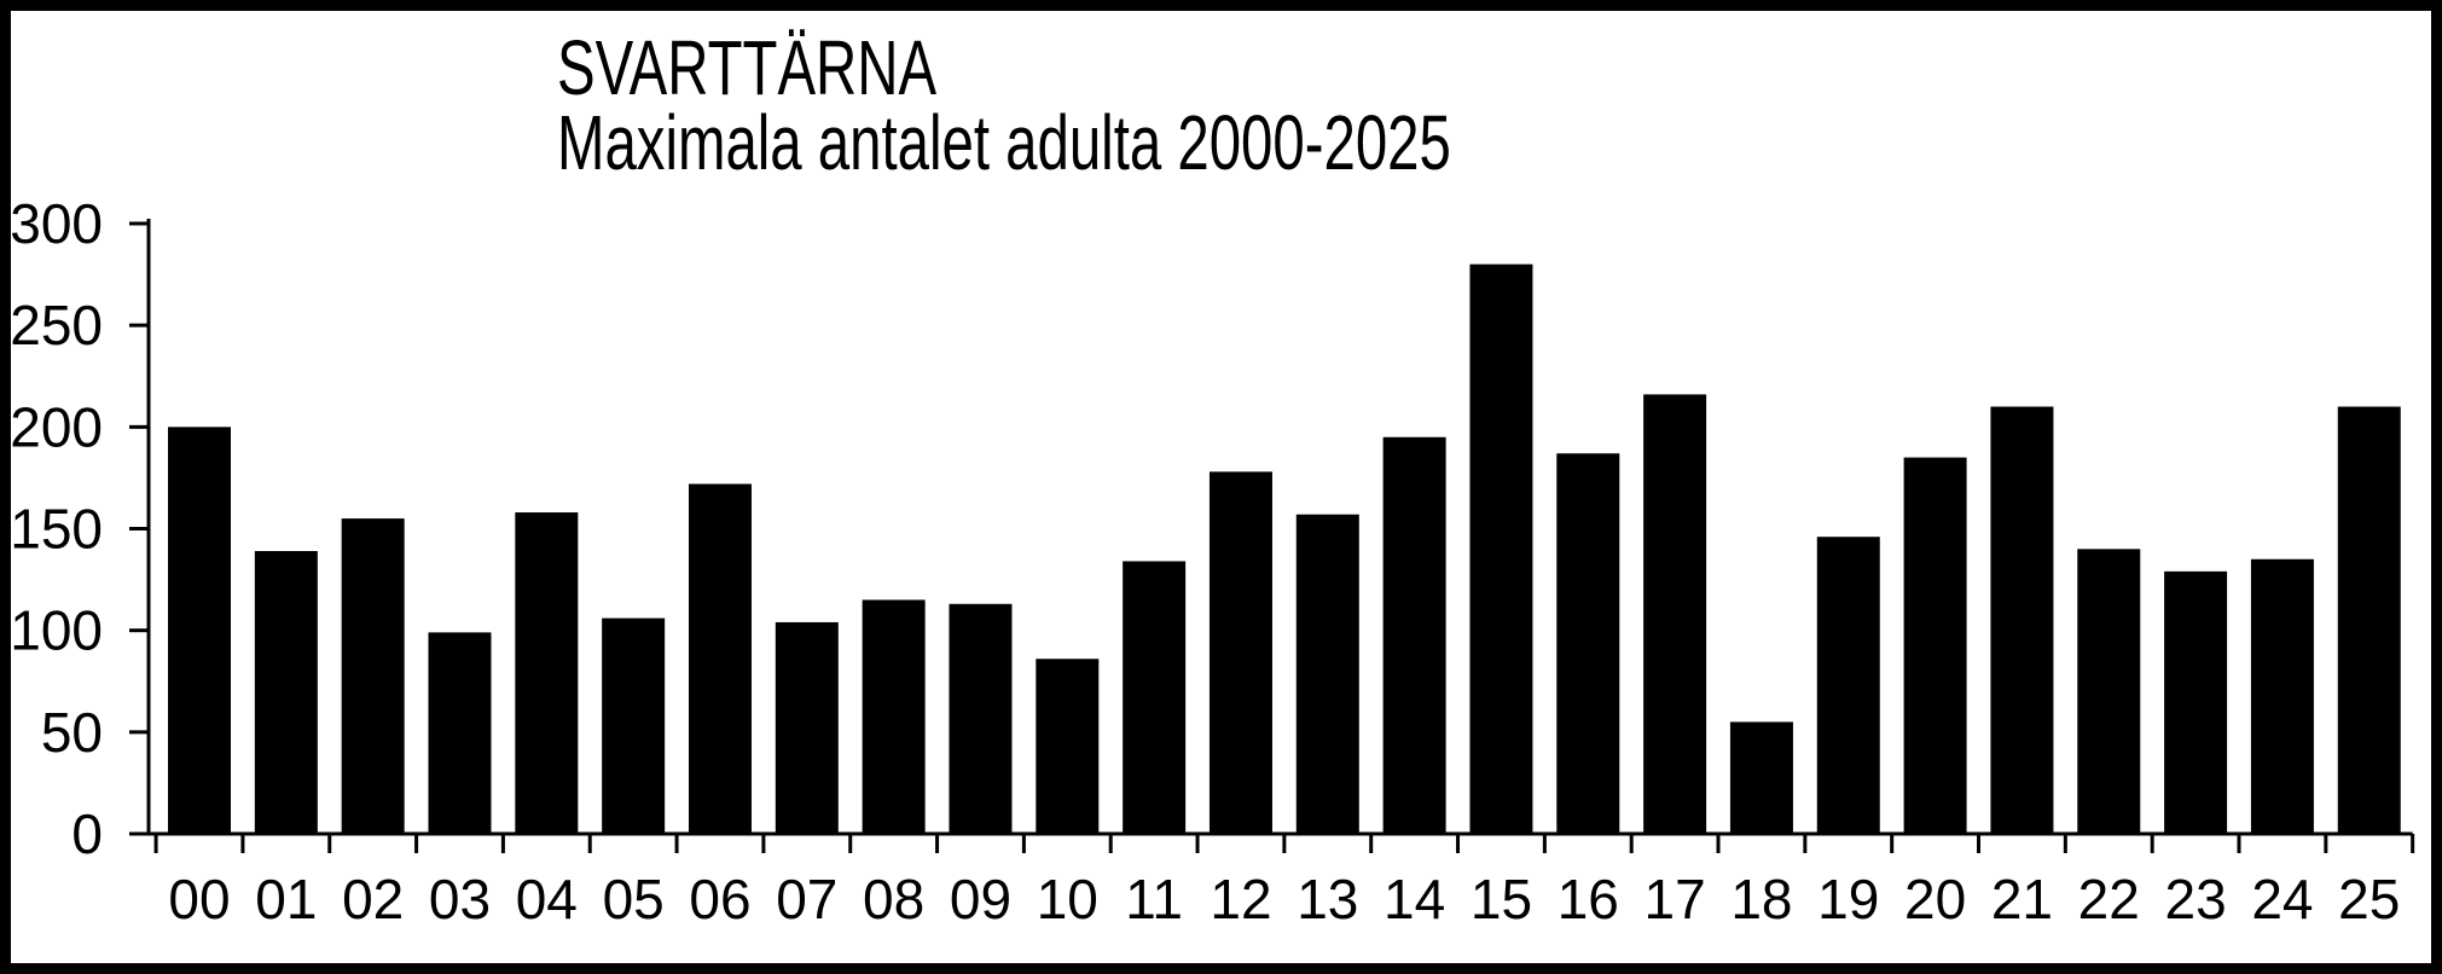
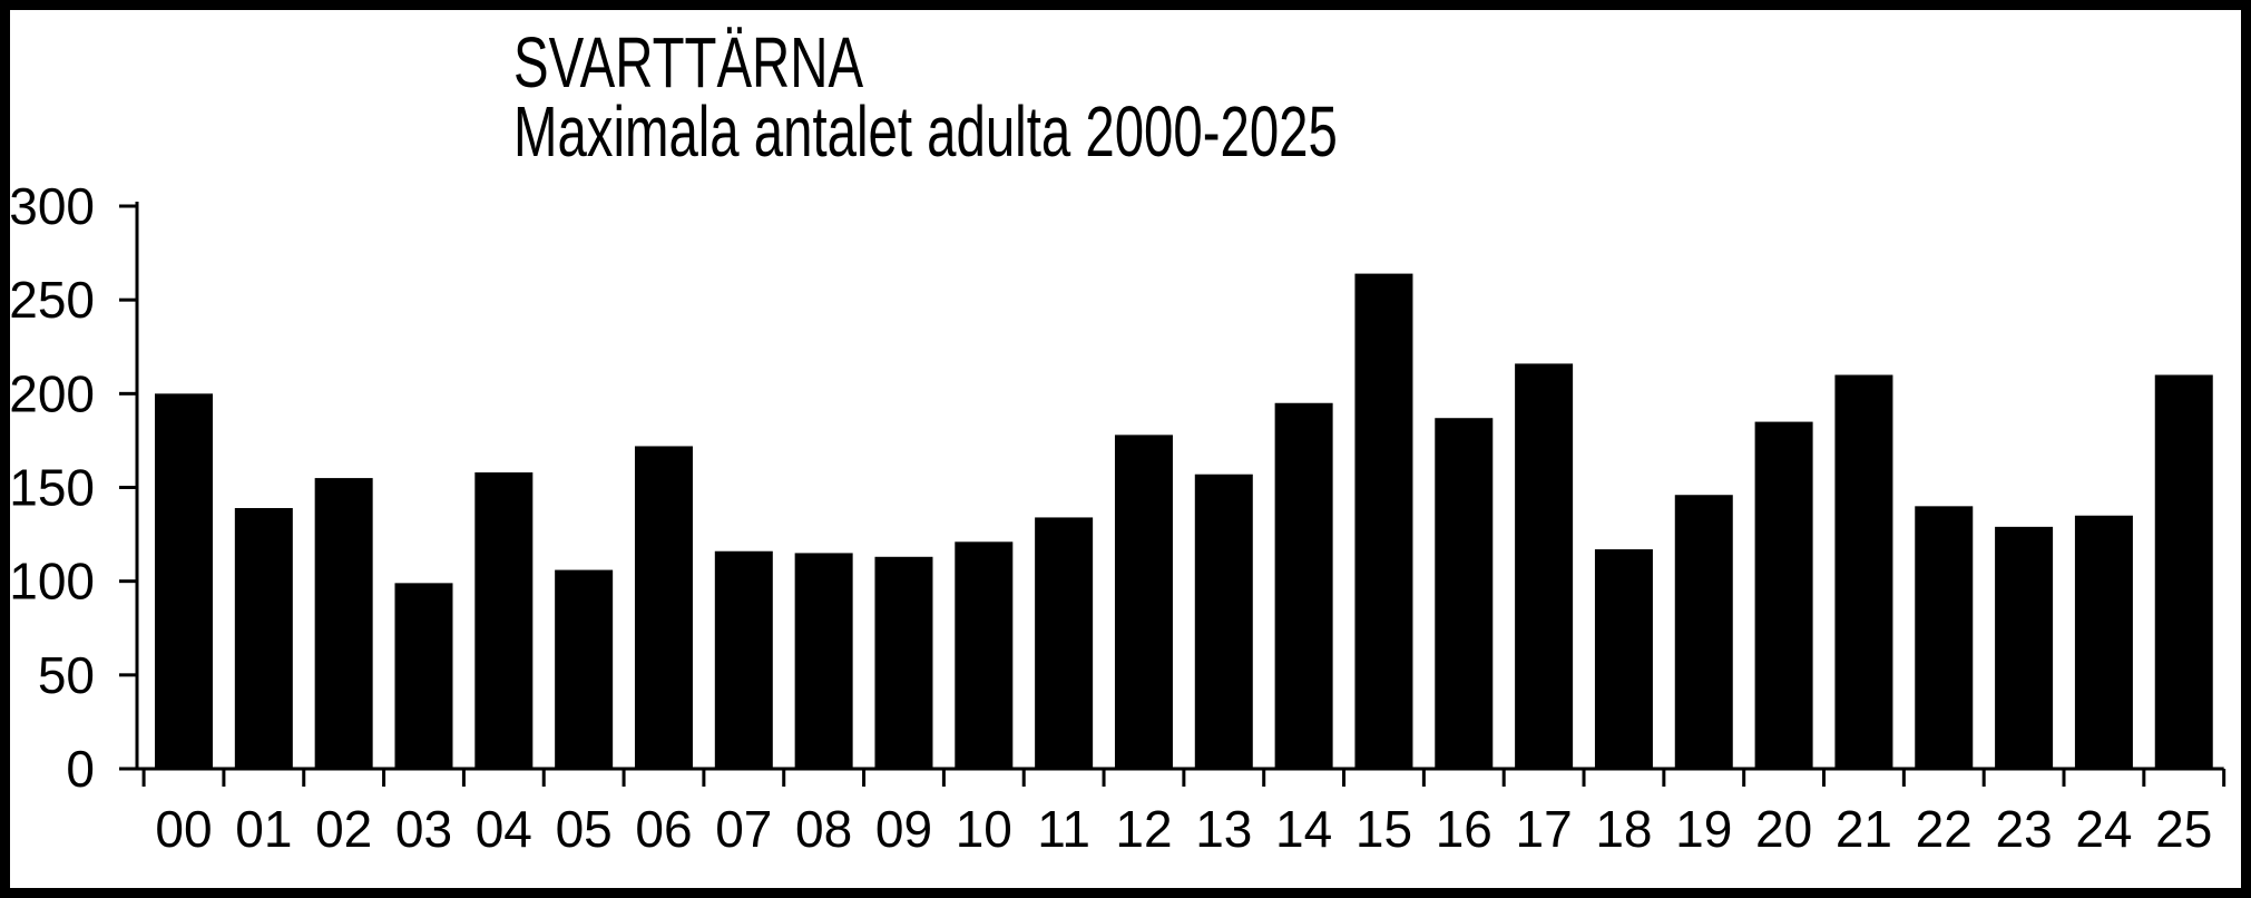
07: 104 -> 116
10: 86 -> 121
15: 280 -> 264
18: 55 -> 117
